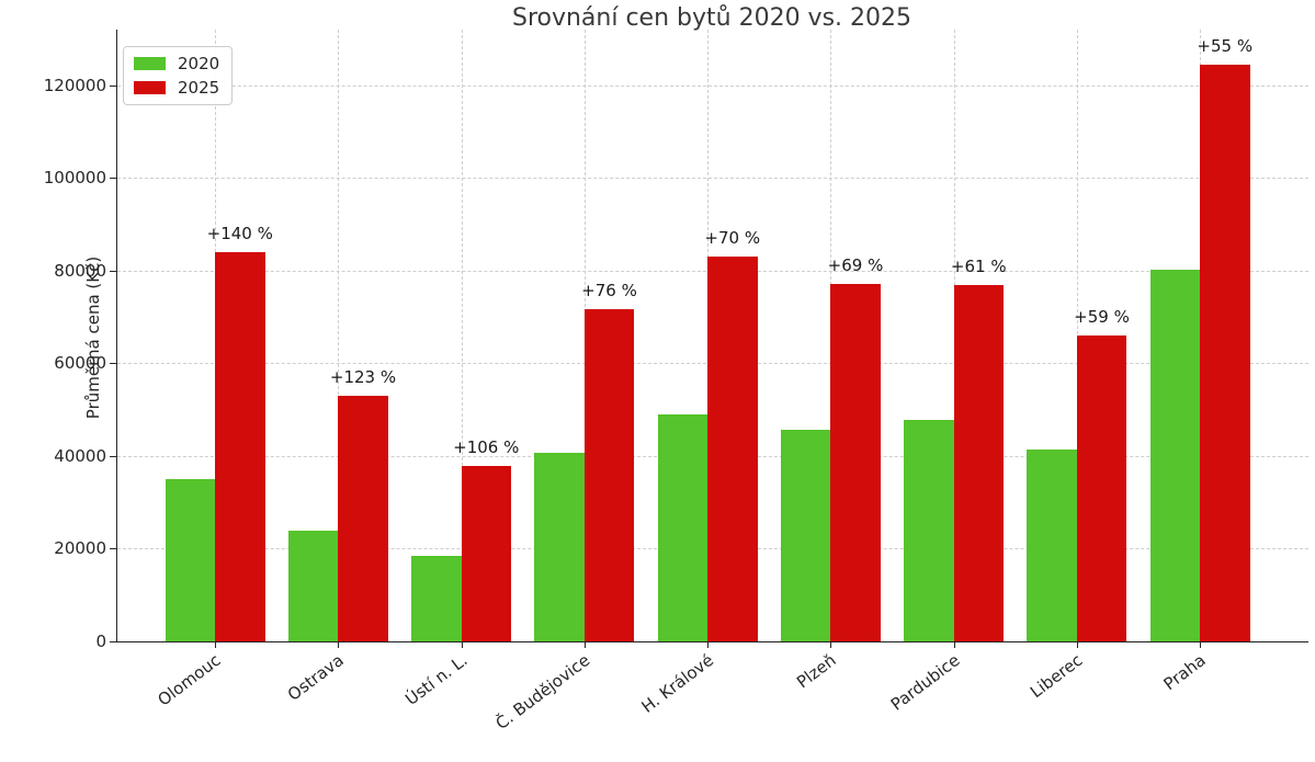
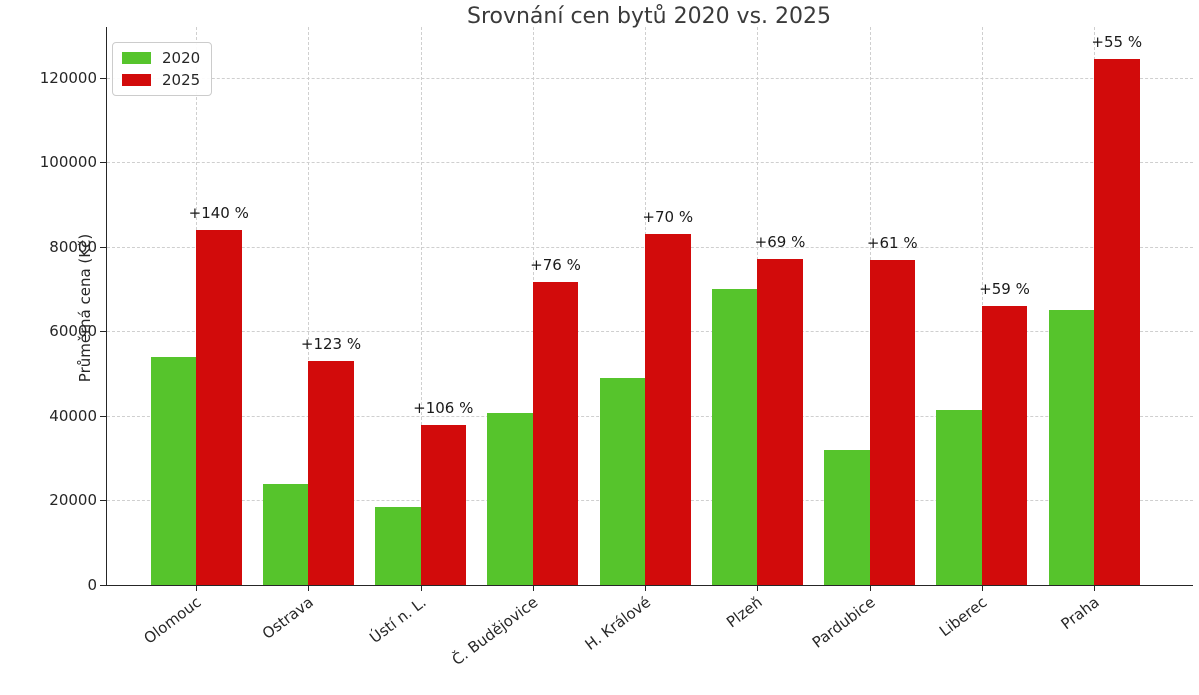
2020/Olomouc: 35000 -> 54000
2020/Plzeň: 46000 -> 70000
2020/Pardubice: 48000 -> 32000
2020/Praha: 80000 -> 65000
